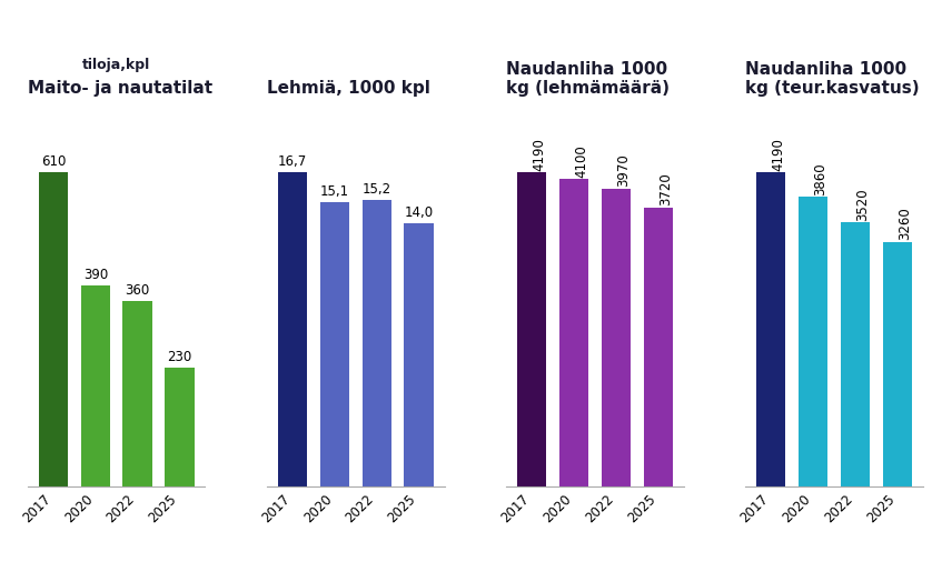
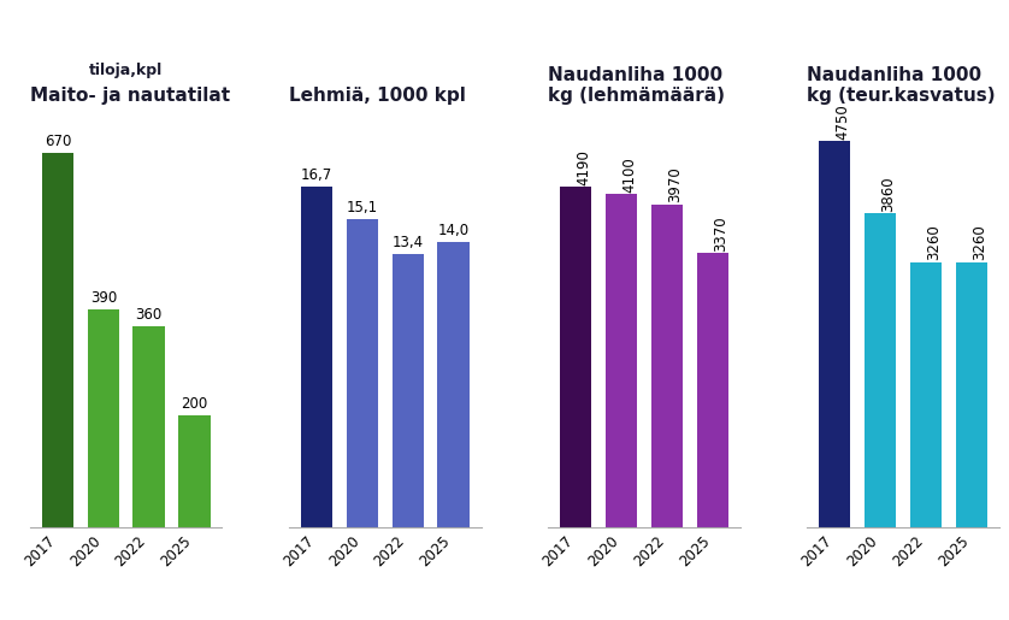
Maito- ja nautatilat/2017: 610 -> 670
Maito- ja nautatilat/2025: 230 -> 200
Lehmiä, 1000 kpl/2022: 15,2 -> 13,4
Naudanliha 1000 kg (lehmämäärä)/2025: 3720 -> 3370
Naudanliha 1000 kg (teur.kasvatus)/2017: 4190 -> 4750
Naudanliha 1000 kg (teur.kasvatus)/2022: 3520 -> 3260
